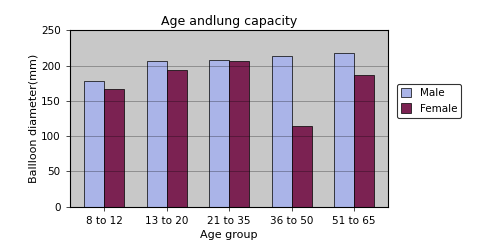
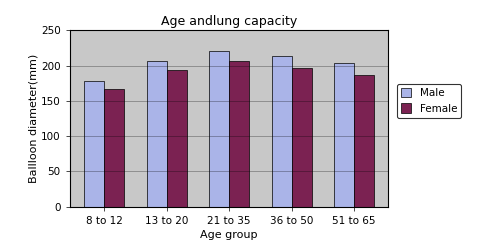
Male/21 to 35: 208 -> 220
Female/36 to 50: 114 -> 197
Male/51 to 65: 218 -> 203
